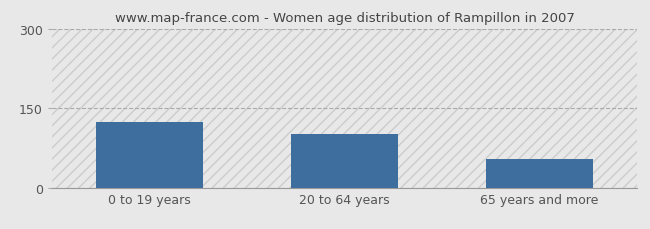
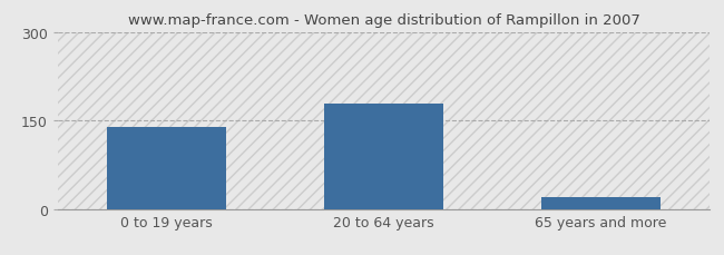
0 to 19 years: 124 -> 140
20 to 64 years: 102 -> 178
65 years and more: 54 -> 20
